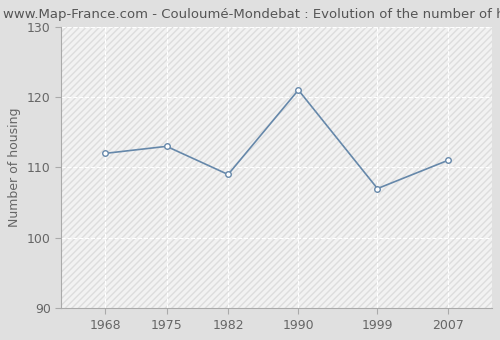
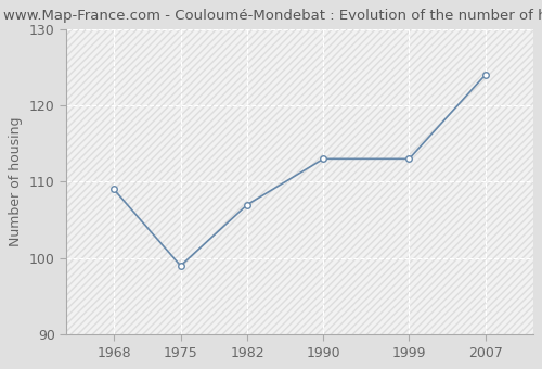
1968: 112 -> 109
1975: 113 -> 99
1982: 109 -> 107
1990: 121 -> 113
1999: 107 -> 113
2007: 111 -> 124
